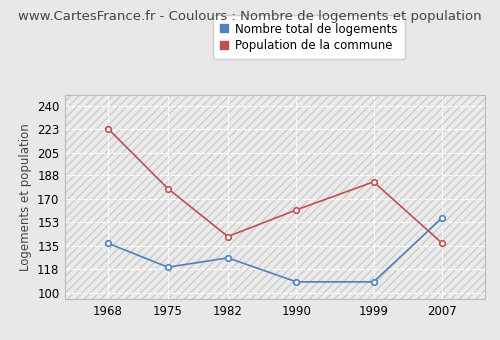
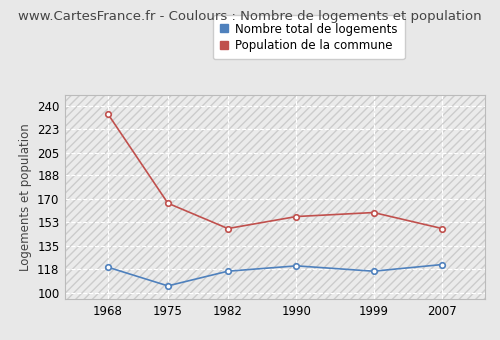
Nombre total de logements/1968: 137 -> 119
Population de la commune/1968: 223 -> 234
Nombre total de logements/1975: 119 -> 105
Population de la commune/1975: 178 -> 167
Nombre total de logements/1982: 126 -> 116
Population de la commune/1982: 142 -> 148
Nombre total de logements/1990: 108 -> 120
Population de la commune/1990: 162 -> 157
Nombre total de logements/1999: 108 -> 116
Population de la commune/1999: 183 -> 160
Nombre total de logements/2007: 156 -> 121
Population de la commune/2007: 137 -> 148
